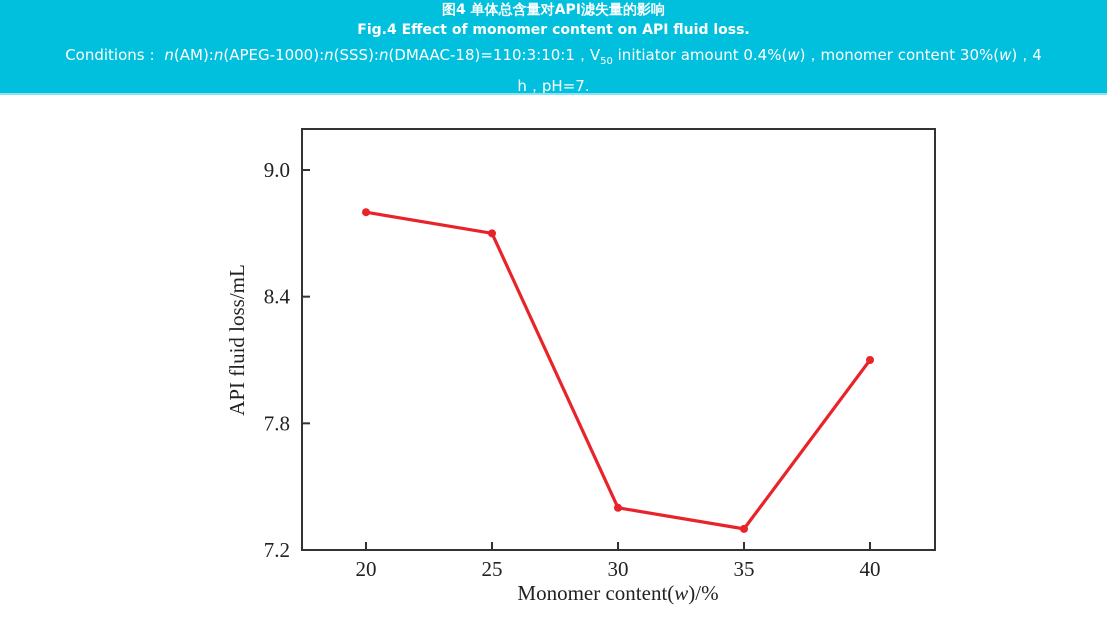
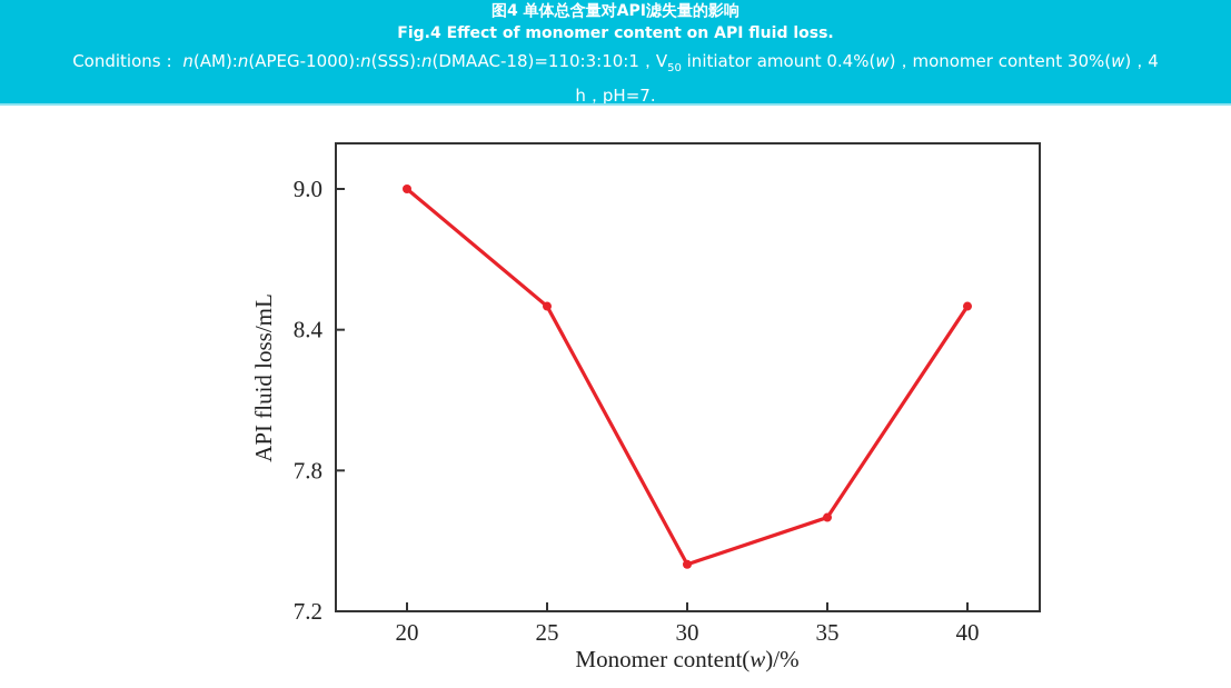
20: 8.8 -> 9.0
25: 8.7 -> 8.5
35: 7.3 -> 7.6
40: 8.1 -> 8.5
